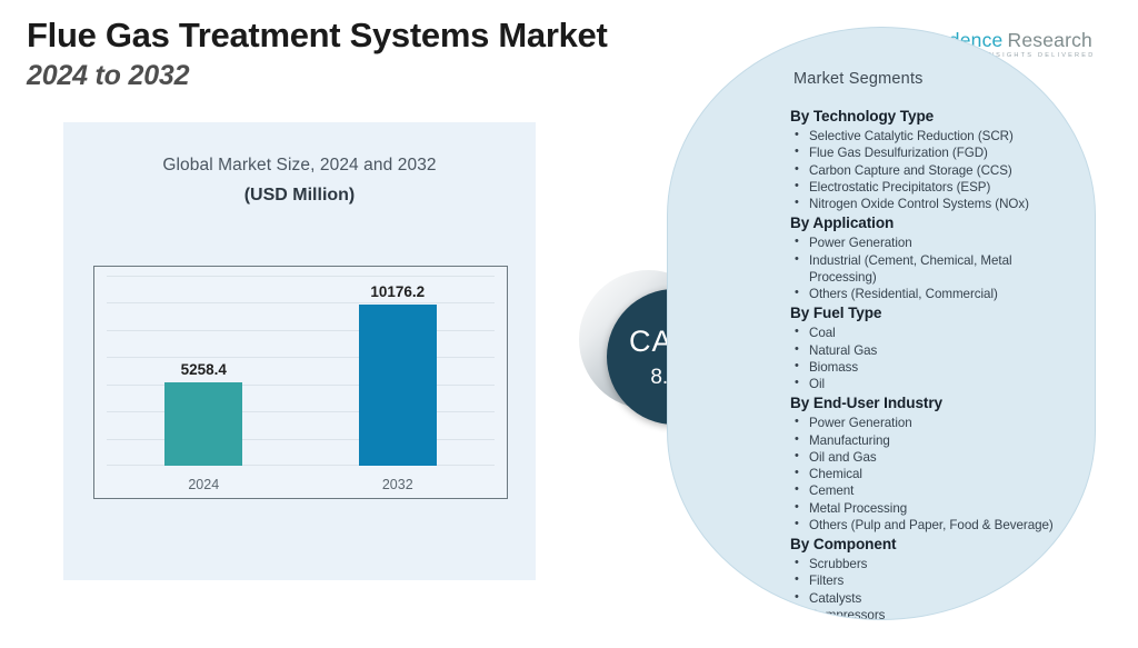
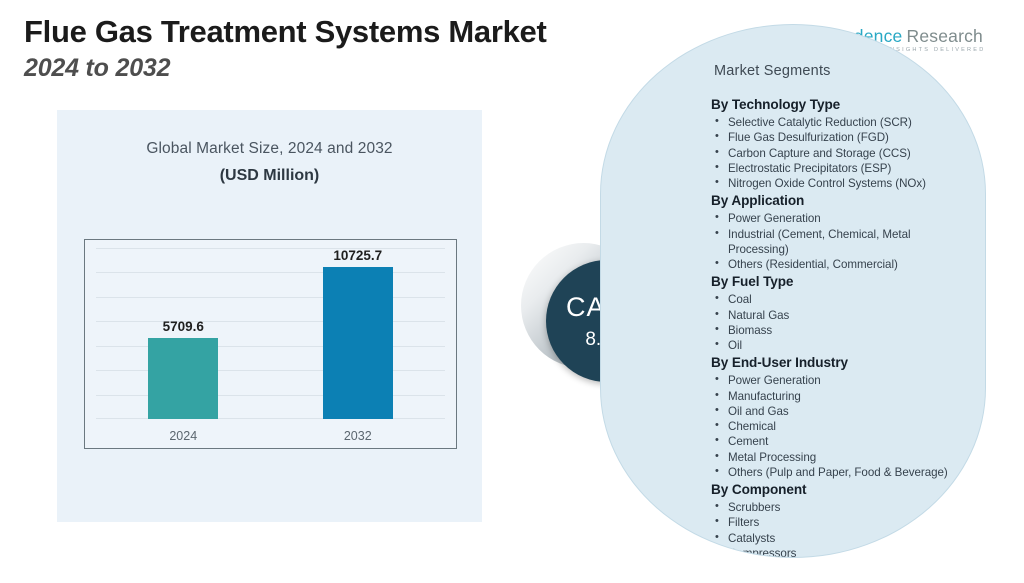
2024: 5258.4 -> 5709.6
2032: 10176.2 -> 10725.7
